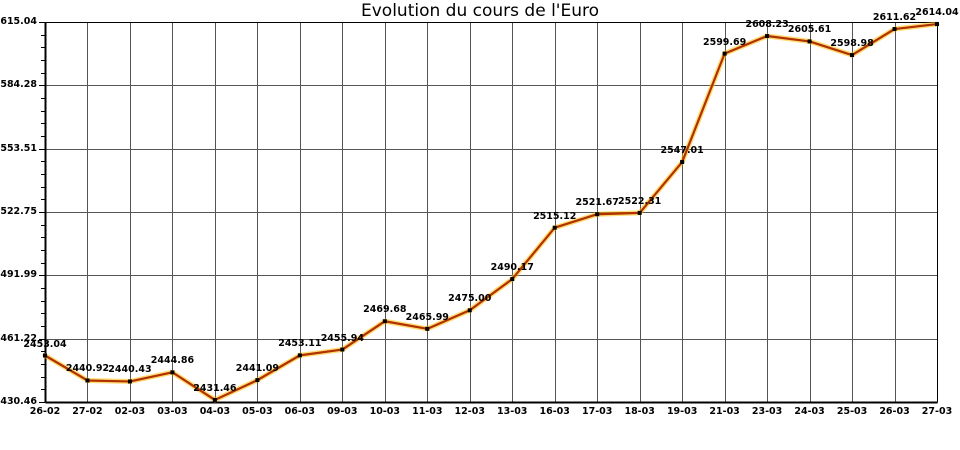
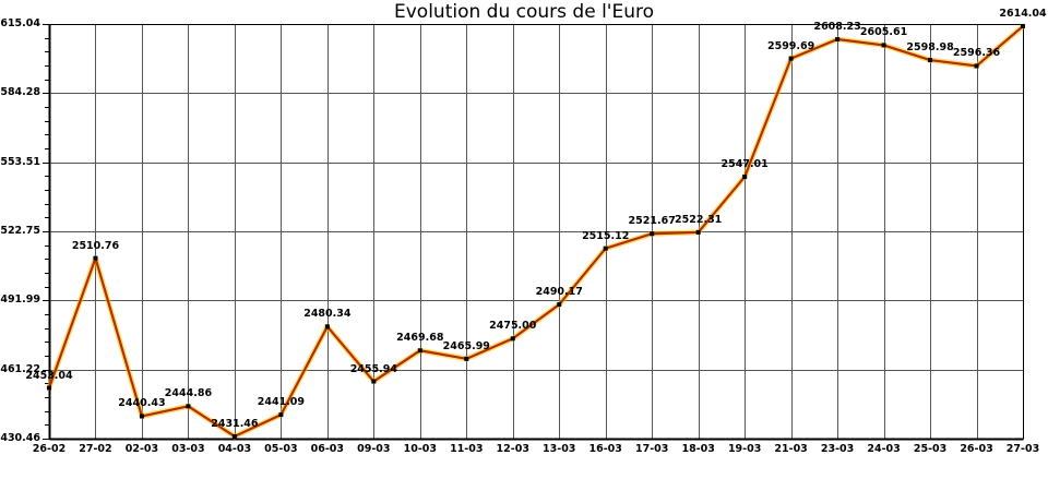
27-02: 2440.92 -> 2510.76
06-03: 2453.11 -> 2480.34
26-03: 2611.62 -> 2596.36
